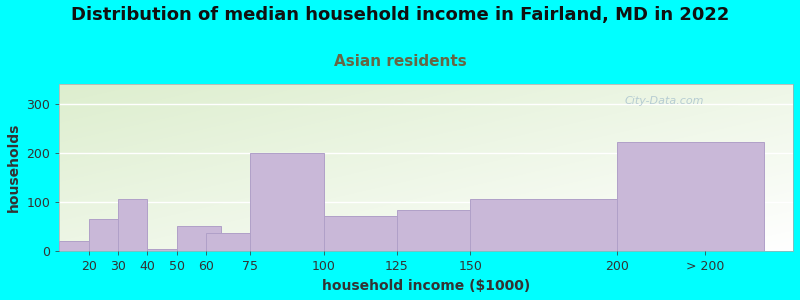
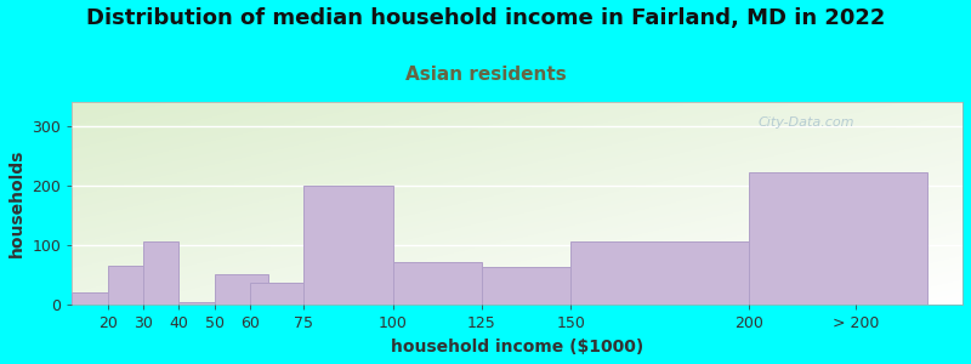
150: 85 -> 63
